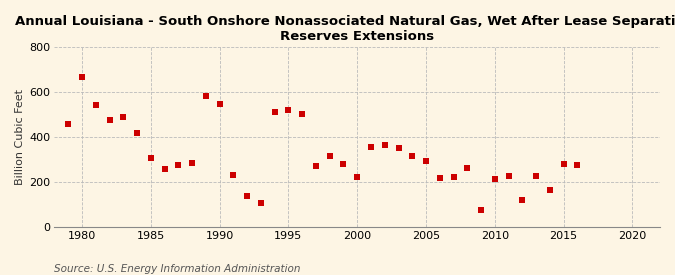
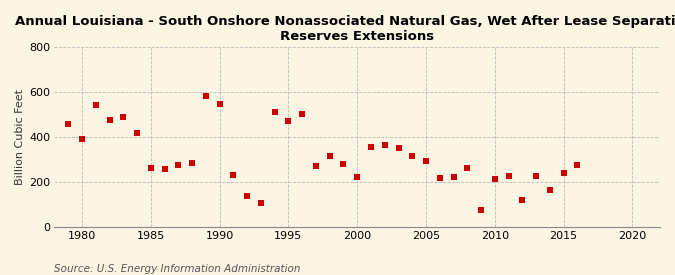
1980: 665 -> 390
1985: 305 -> 260
1995: 520 -> 470
2015: 280 -> 240
